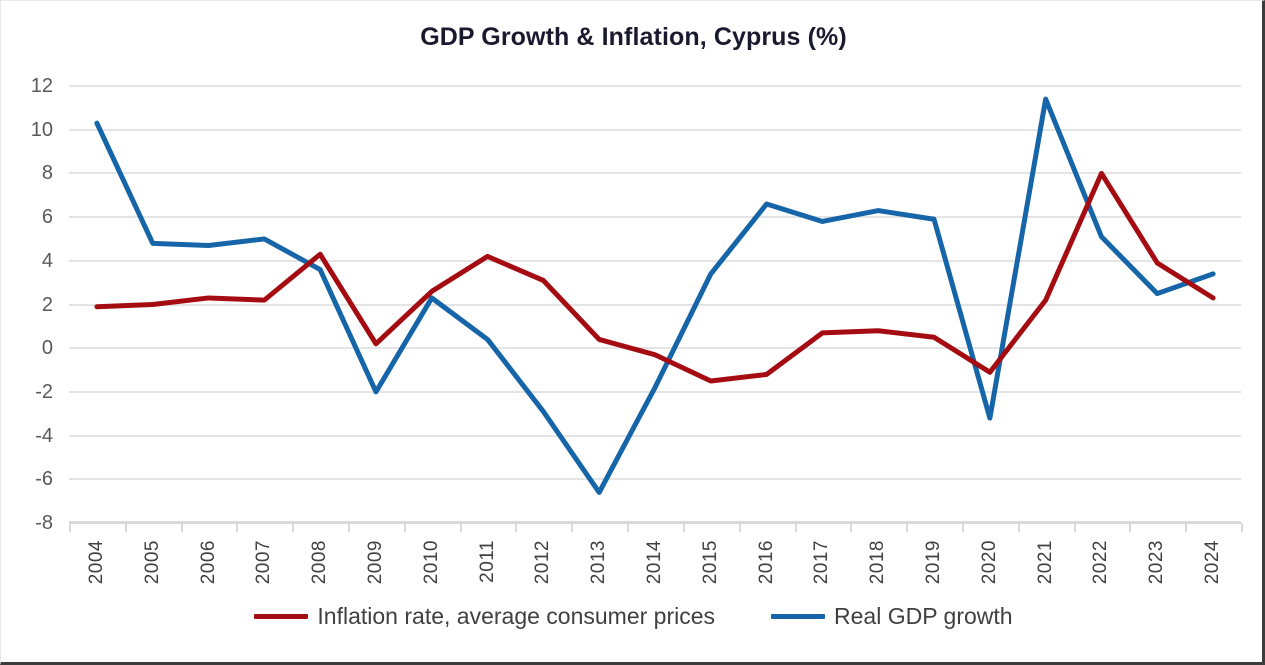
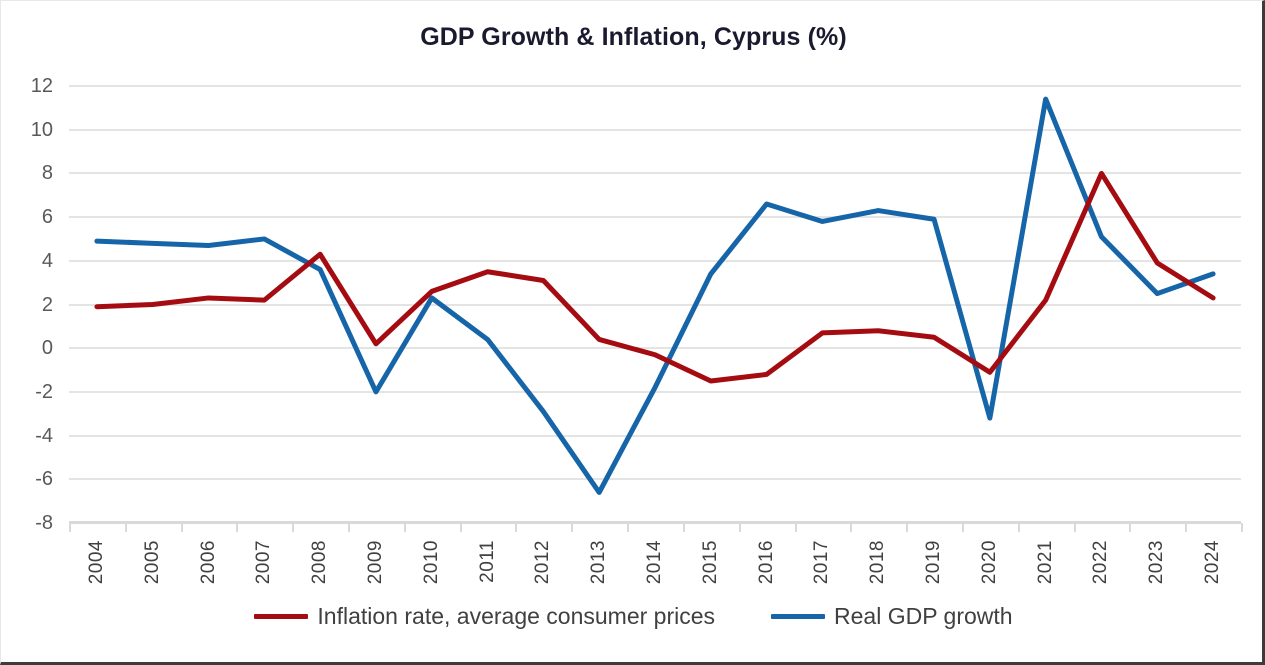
Real GDP growth/2004: 10.3 -> 4.9
Inflation rate, average consumer prices/2011: 4.2 -> 3.5
